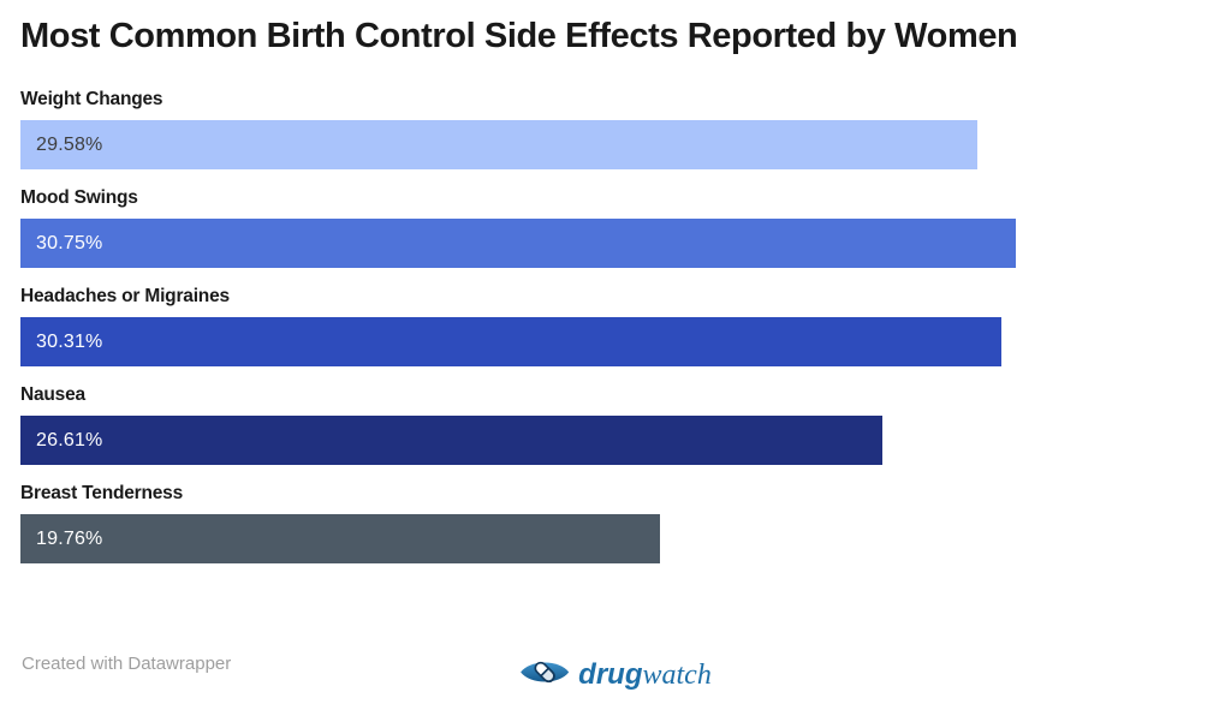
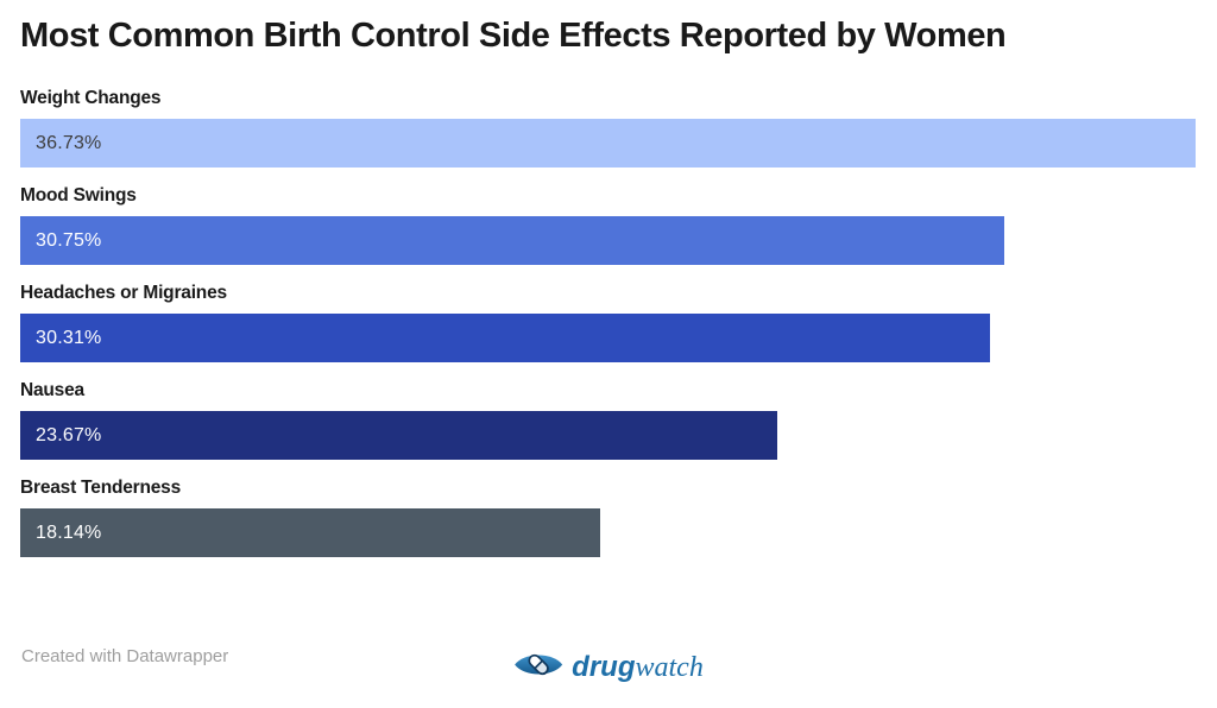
Weight Changes: 29.58% -> 36.73%
Nausea: 26.61% -> 23.67%
Breast Tenderness: 19.76% -> 18.14%
